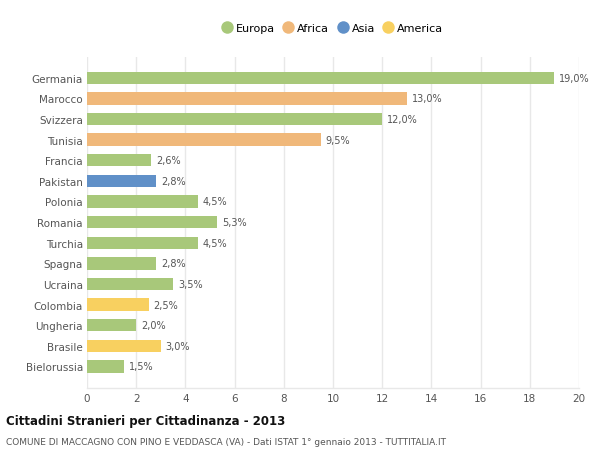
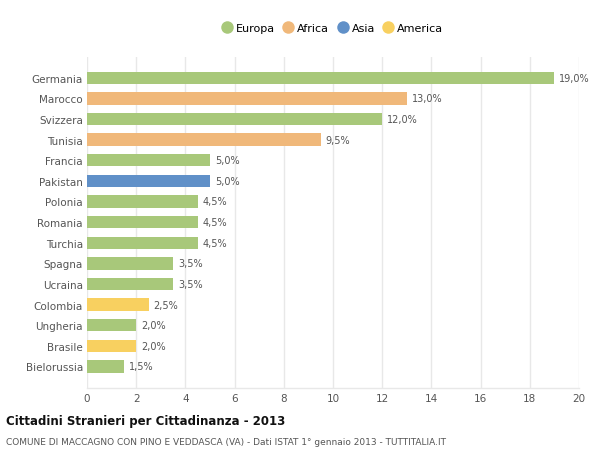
Francia: 2,6% -> 5,0%
Pakistan: 2,8% -> 5,0%
Romania: 5,3% -> 4,5%
Spagna: 2,8% -> 3,5%
Brasile: 3,0% -> 2,0%
